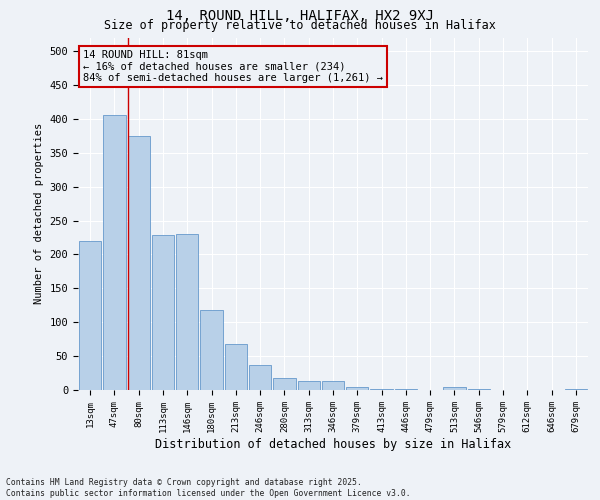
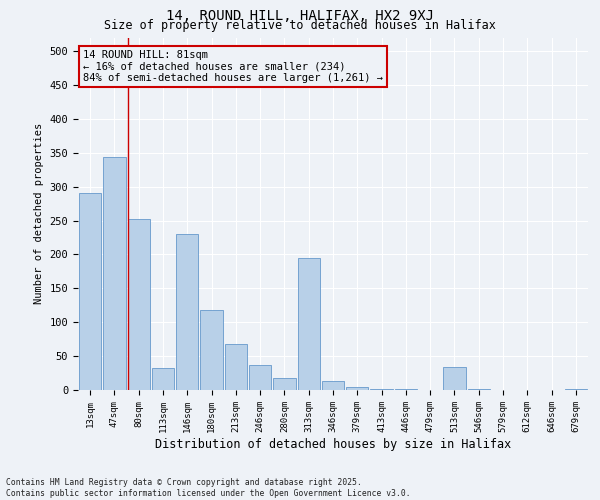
13sqm: 220 -> 290
47sqm: 405 -> 344
80sqm: 375 -> 252
113sqm: 228 -> 32
313sqm: 13 -> 194
513sqm: 5 -> 34
